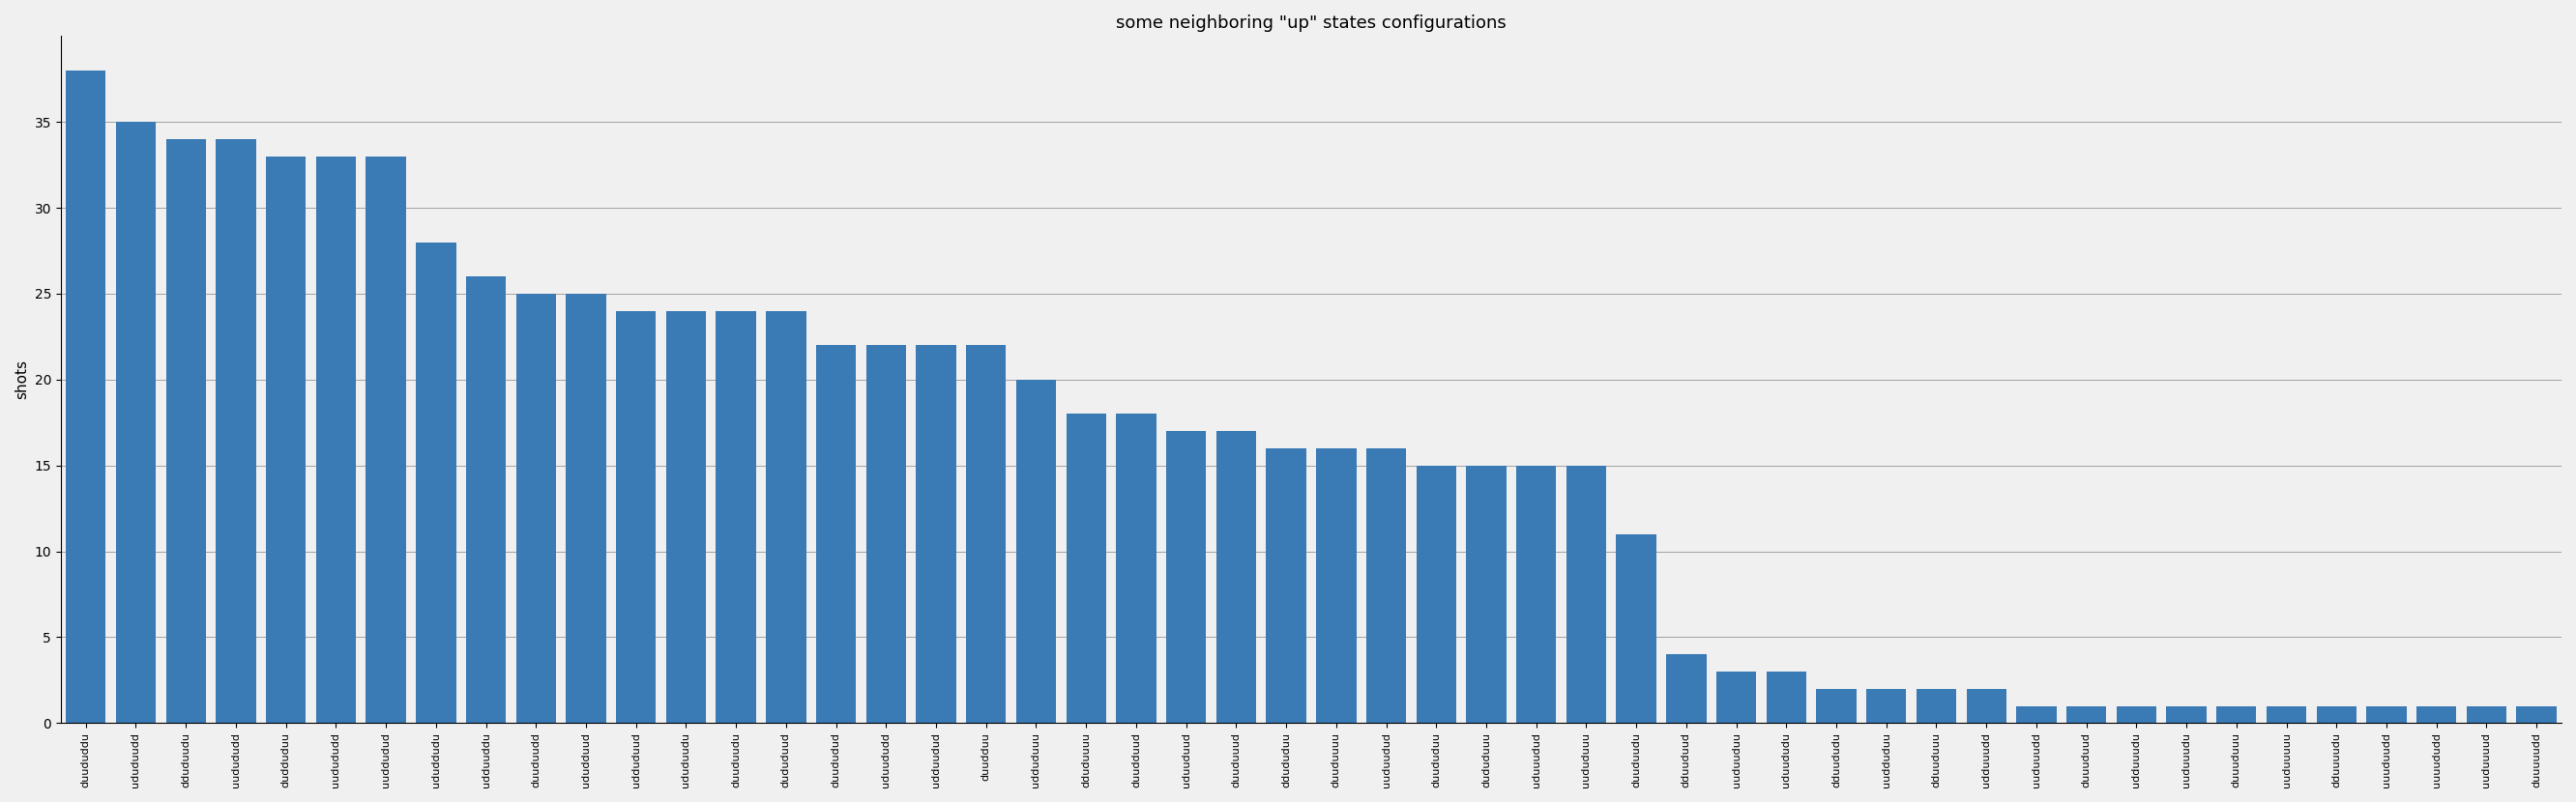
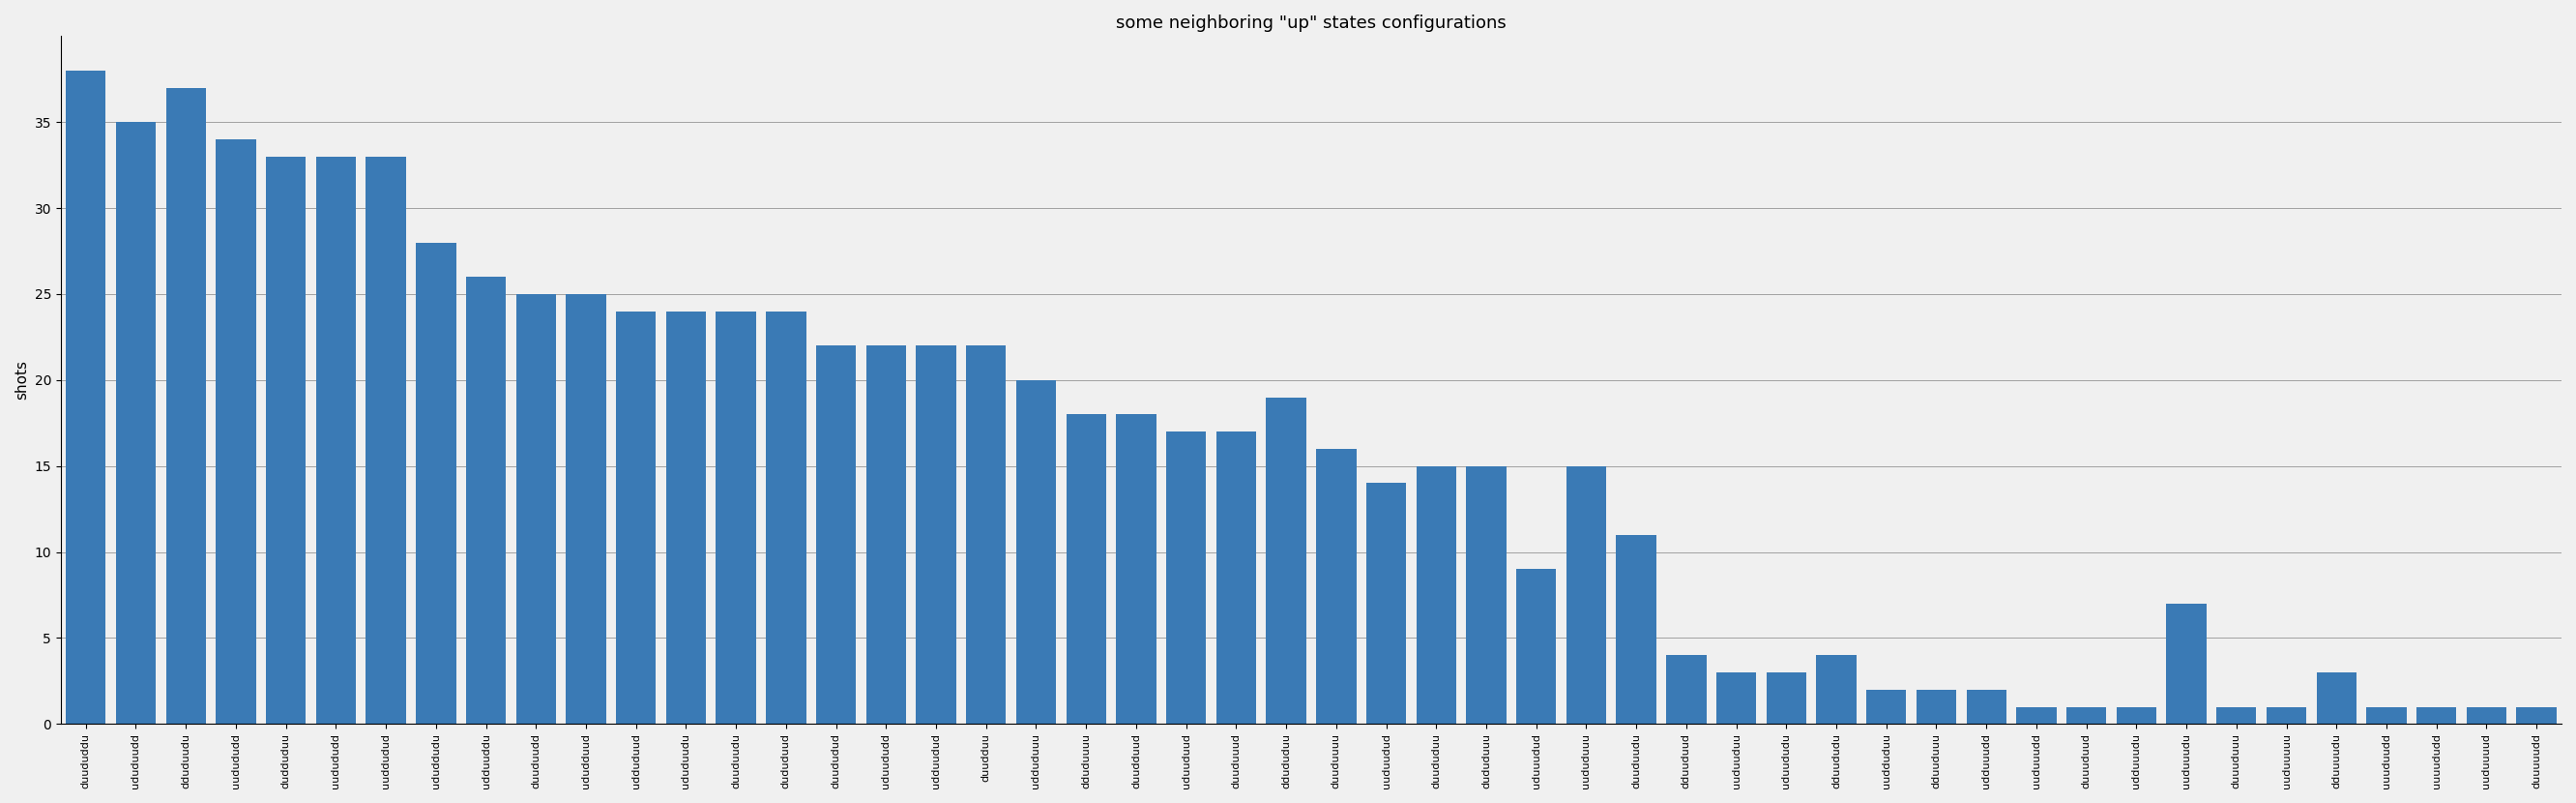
dduduudu: 34 -> 37
ddududuu: 16 -> 19
uuduudud: 16 -> 14
uduuudud: 15 -> 9
dduududu: 2 -> 4
uuduuudu: 1 -> 7
dduuuudu: 1 -> 3
